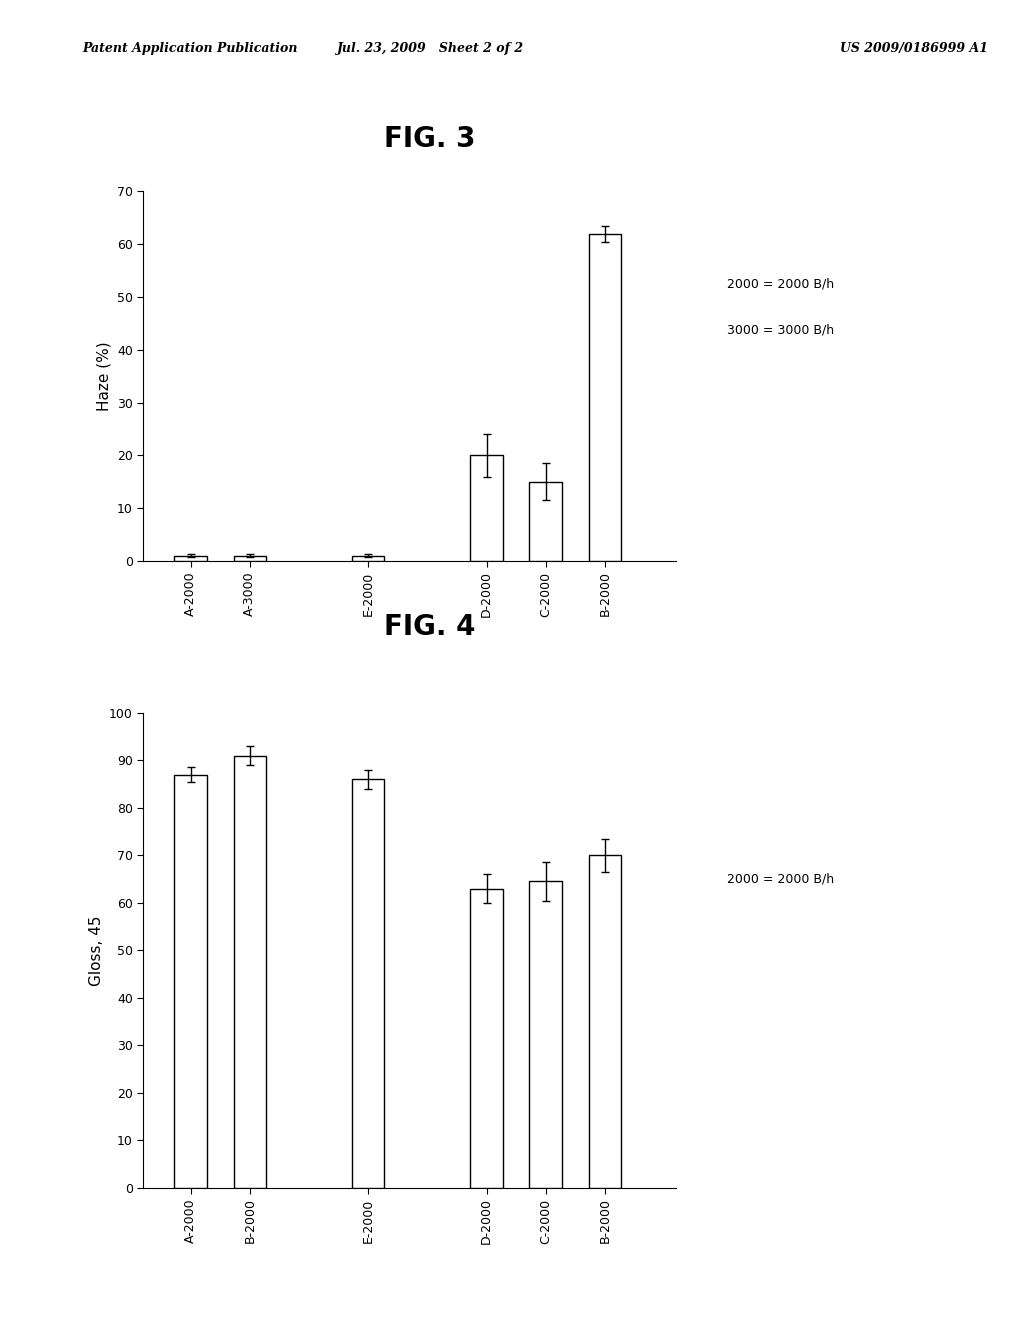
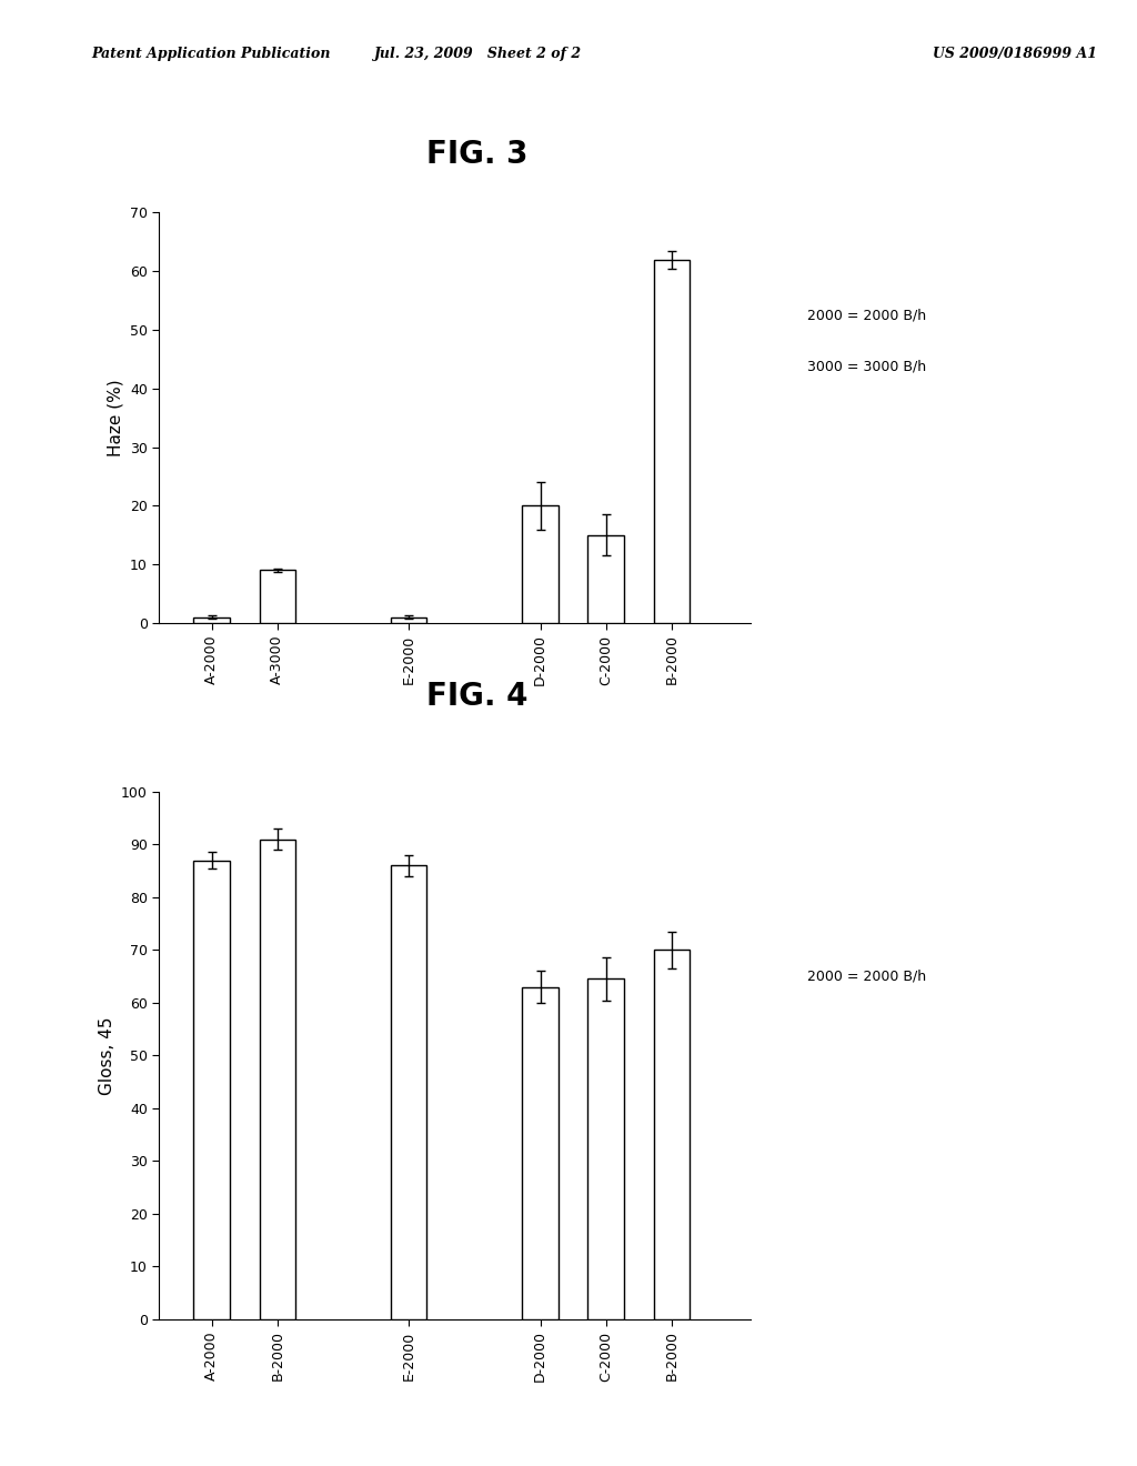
A-3000: 1 -> 9
